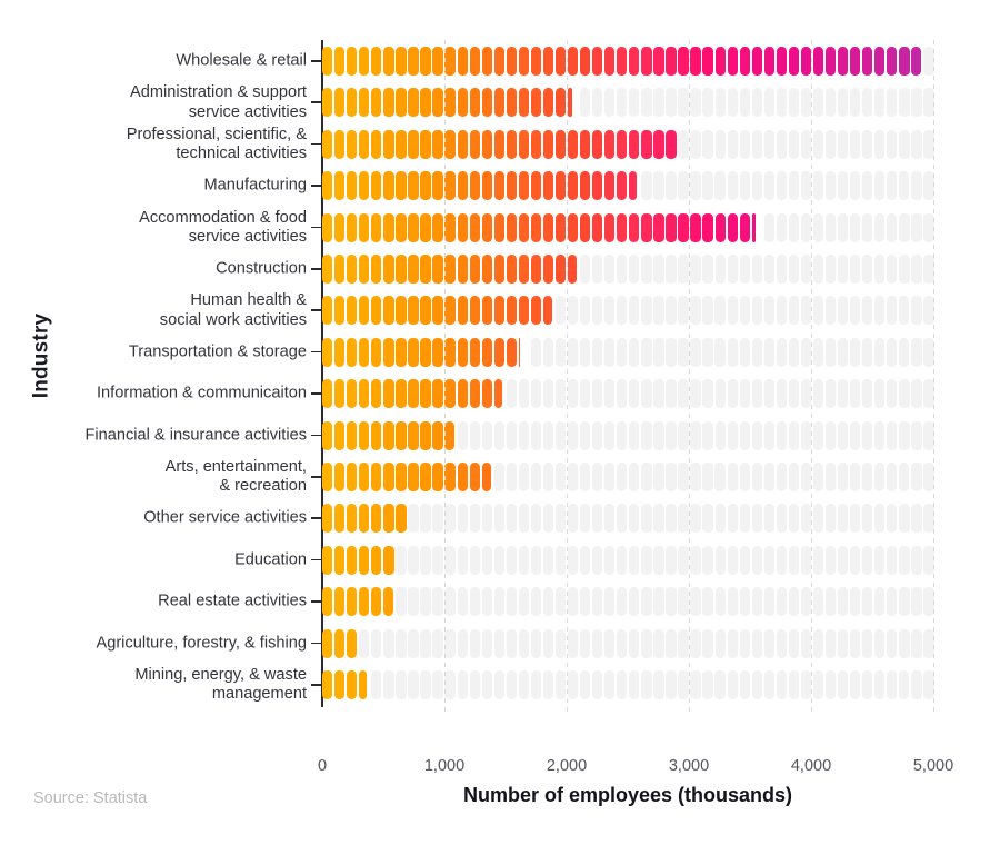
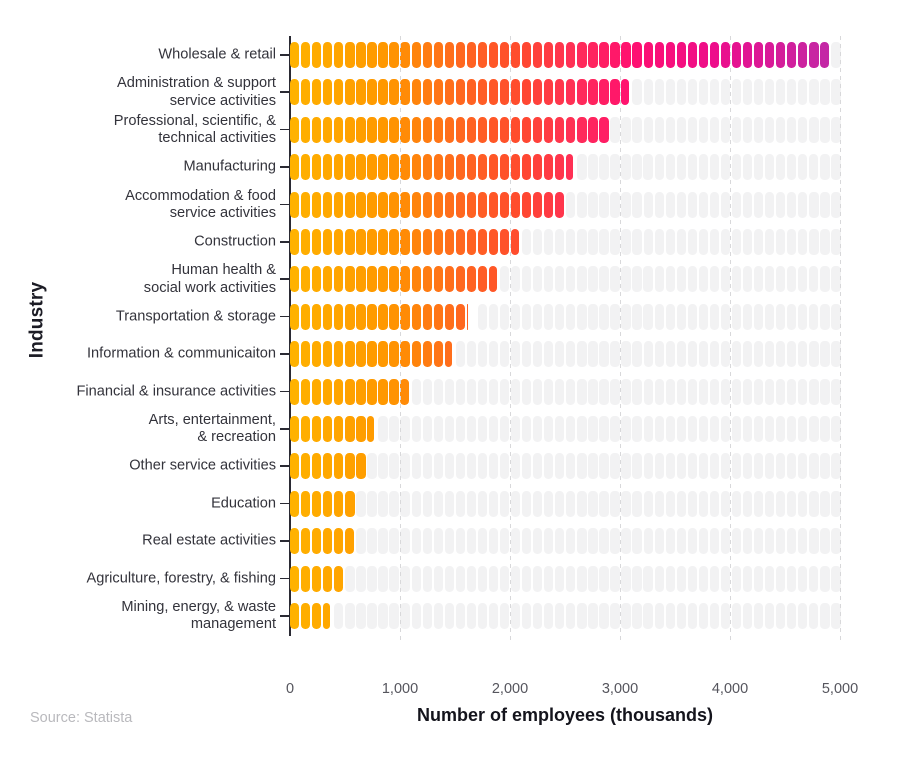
Administration & support service activities: 2050 -> 3080
Accommodation & food service activities: 3550 -> 2500
Arts, entertainment, & recreation: 1380 -> 760
Agriculture, forestry, & fishing: 300 -> 480
